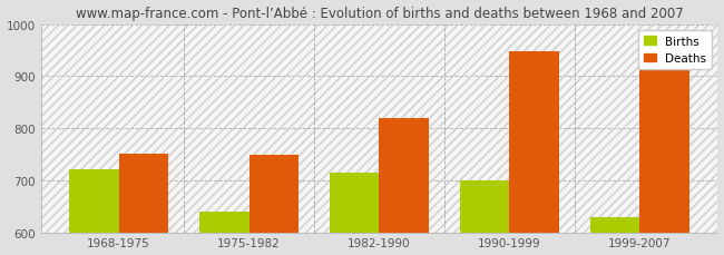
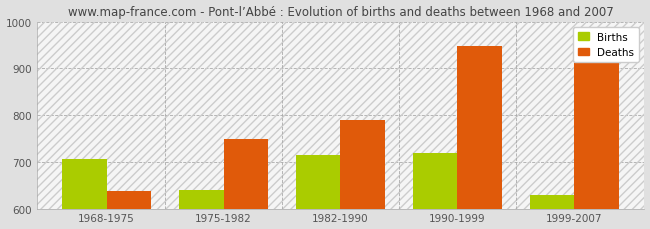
Births/1968-1975: 720 -> 705
Deaths/1968-1975: 750 -> 638
Deaths/1982-1990: 820 -> 790
Births/1990-1999: 700 -> 718
